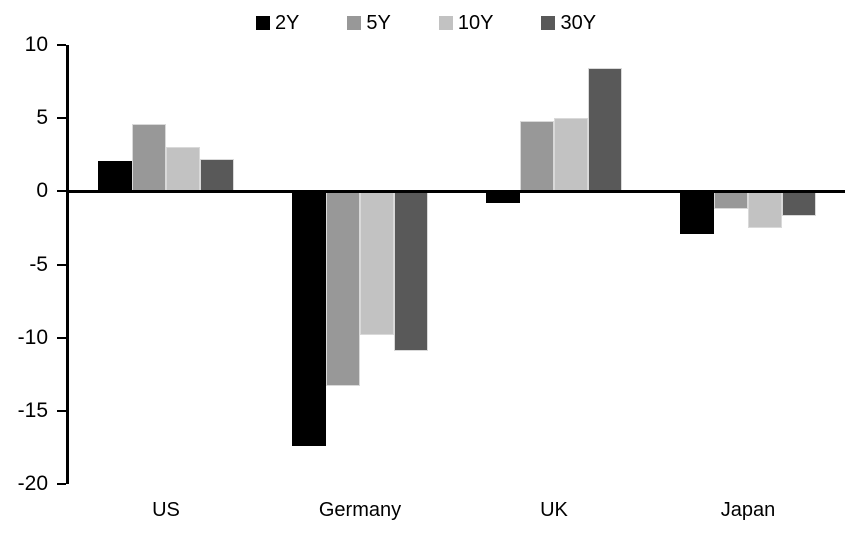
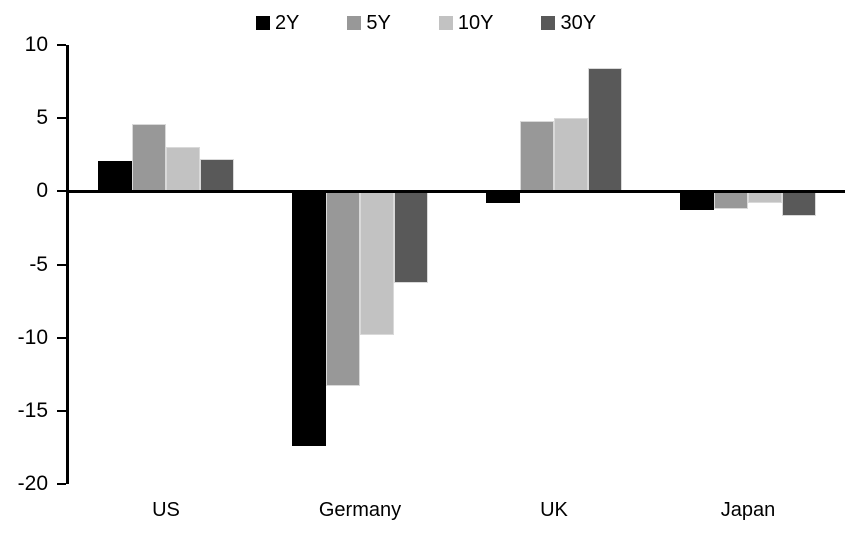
30Y/Germany: -10.9 -> -6.3
2Y/Japan: -2.9 -> -1.3
10Y/Japan: -2.5 -> -0.8
